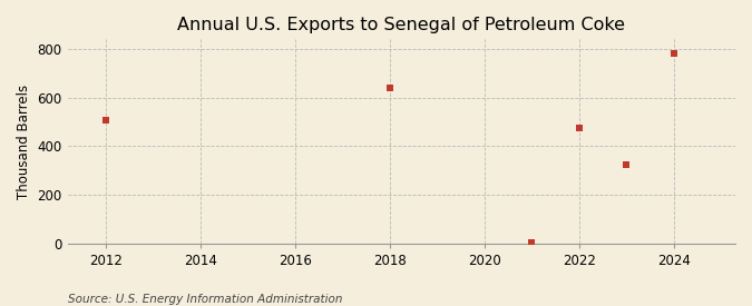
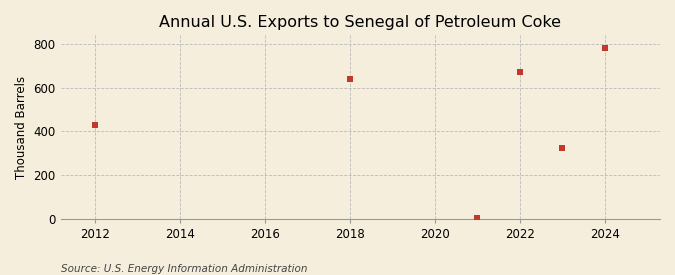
2012: 505 -> 430
2022: 475 -> 670
